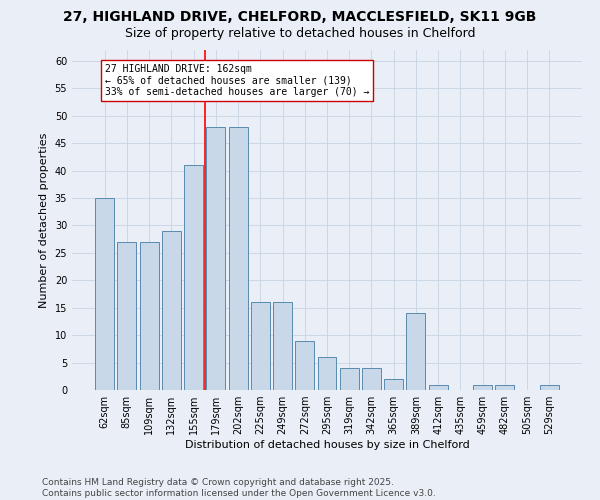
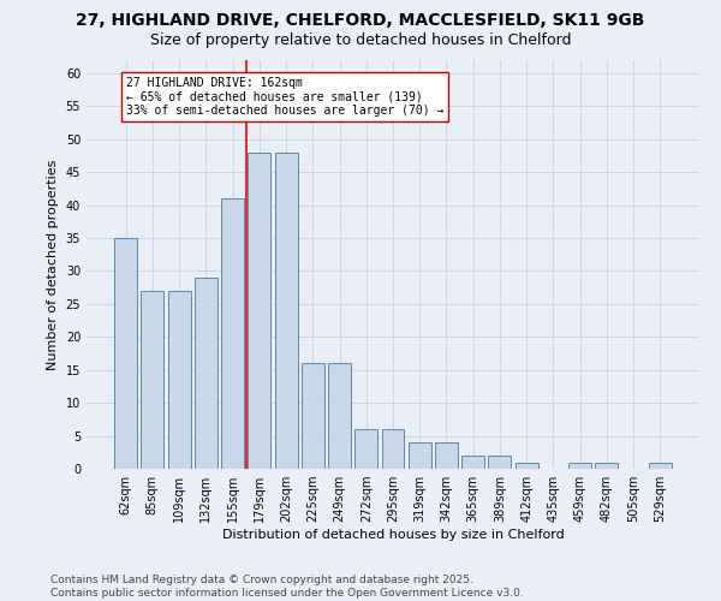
272sqm: 9 -> 6
389sqm: 14 -> 2
